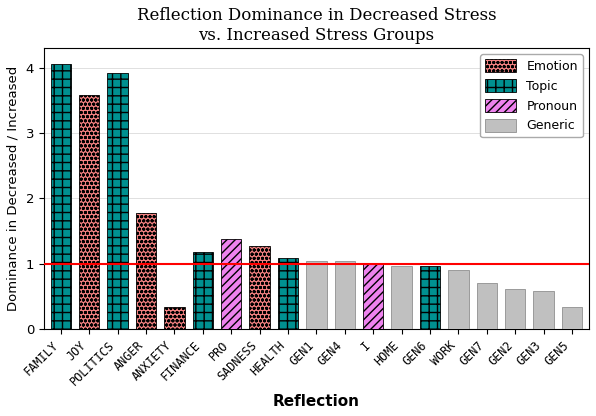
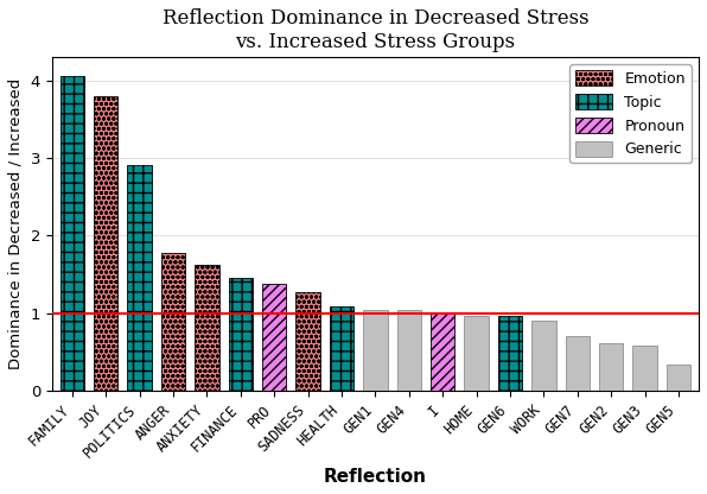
JOY: 3.58 -> 3.80
POLITICS: 3.92 -> 2.91
ANXIETY: 0.34 -> 1.62
FINANCE: 1.18 -> 1.46
